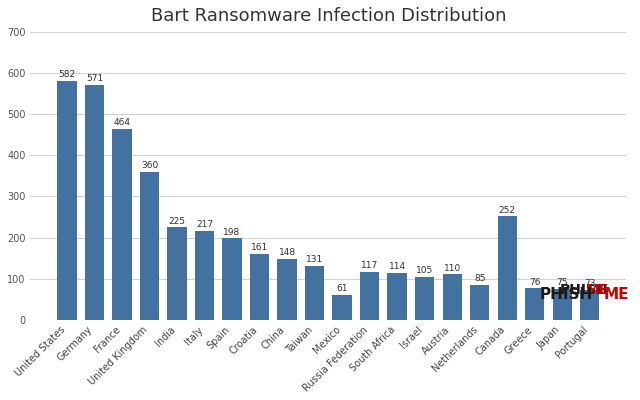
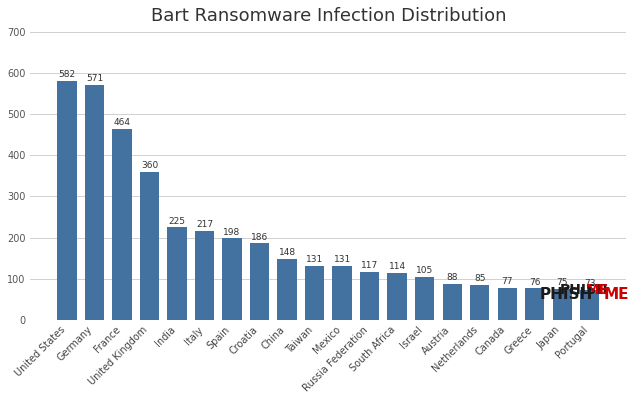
Croatia: 161 -> 186
Mexico: 61 -> 131
Austria: 110 -> 88
Canada: 252 -> 77
